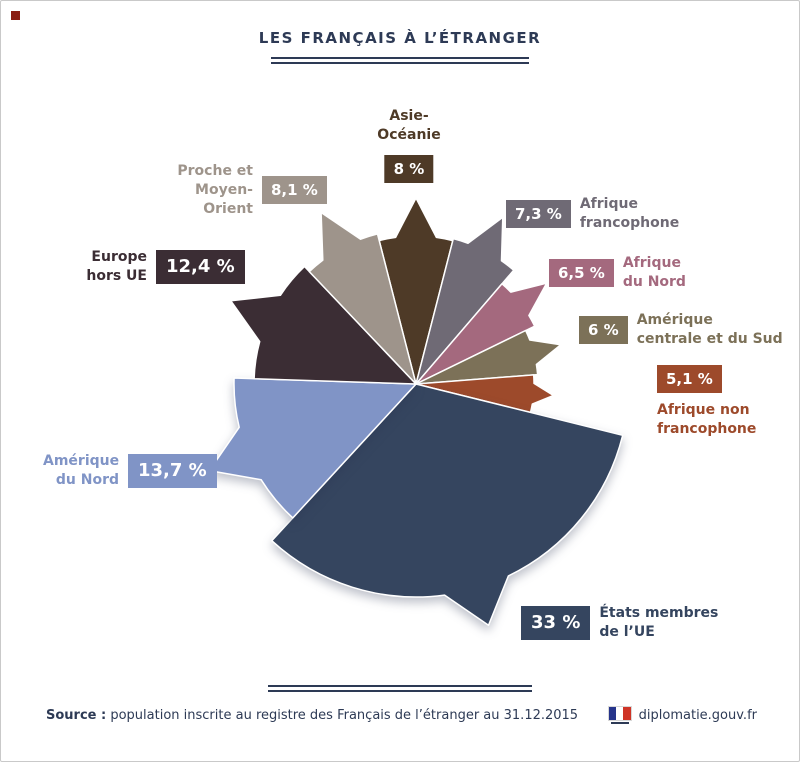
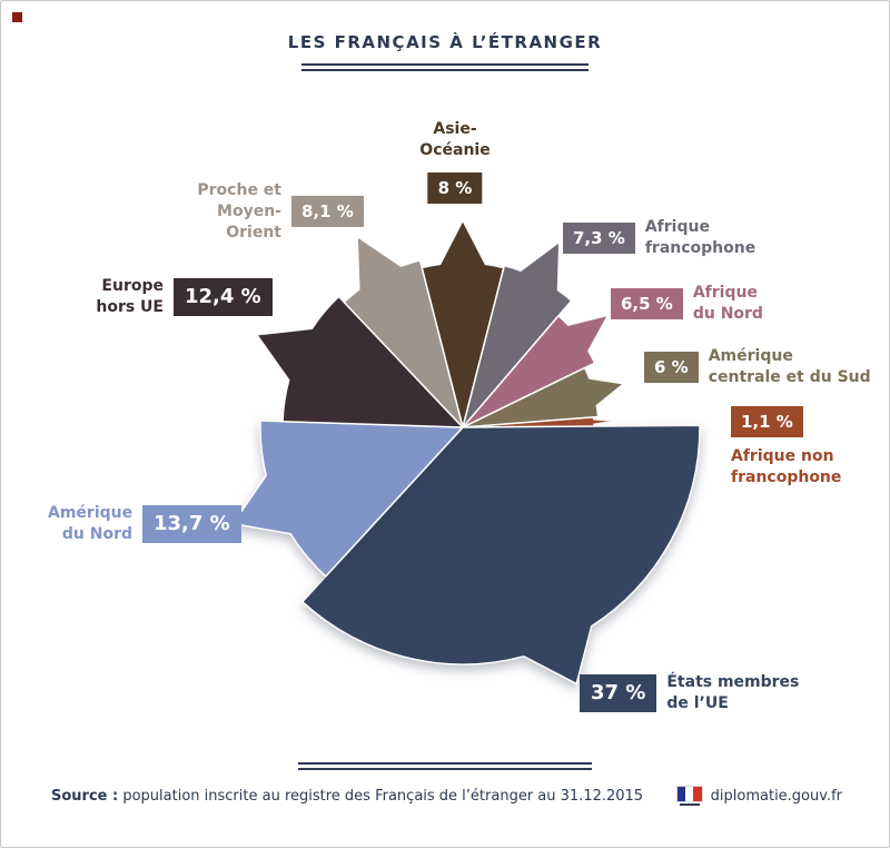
Afrique non francophone: 5,1 -> 1,1
États membres de l’UE: 33 -> 37
